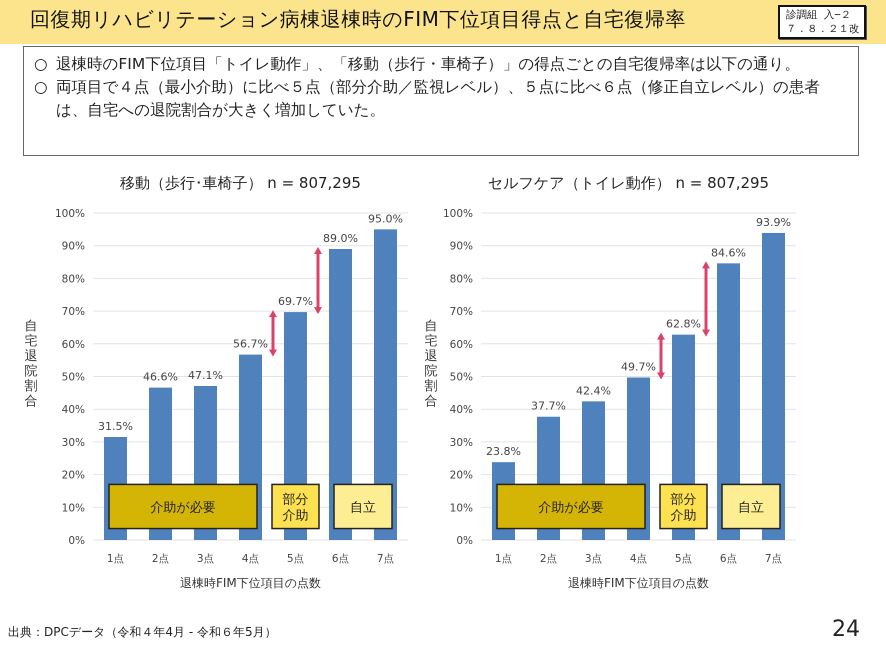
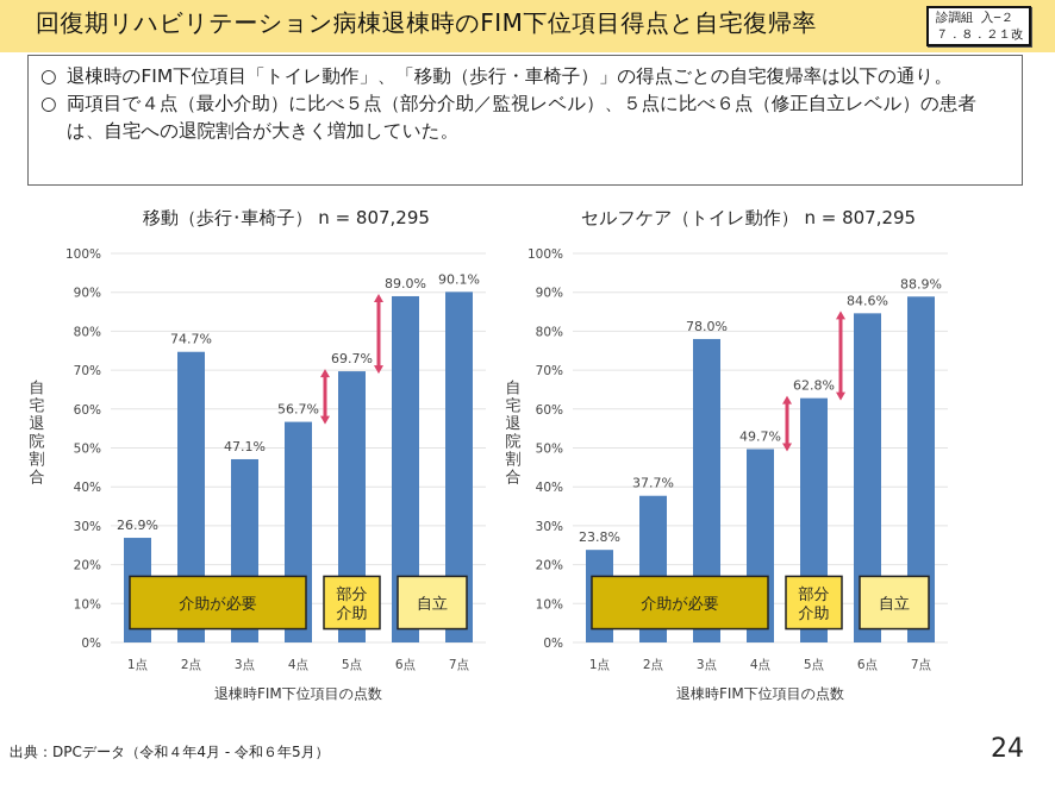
移動（歩行･車椅子） n = 807,295/1点: 31.5% -> 26.9%
移動（歩行･車椅子） n = 807,295/2点: 46.6% -> 74.7%
移動（歩行･車椅子） n = 807,295/7点: 95.0% -> 90.1%
セルフケア（トイレ動作） n = 807,295/3点: 42.4% -> 78.0%
セルフケア（トイレ動作） n = 807,295/7点: 93.9% -> 88.9%
